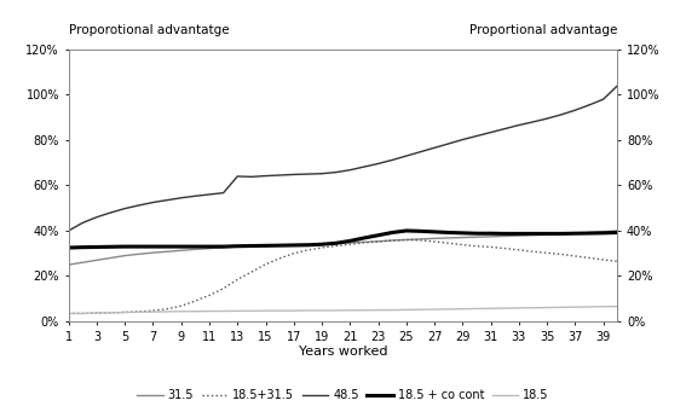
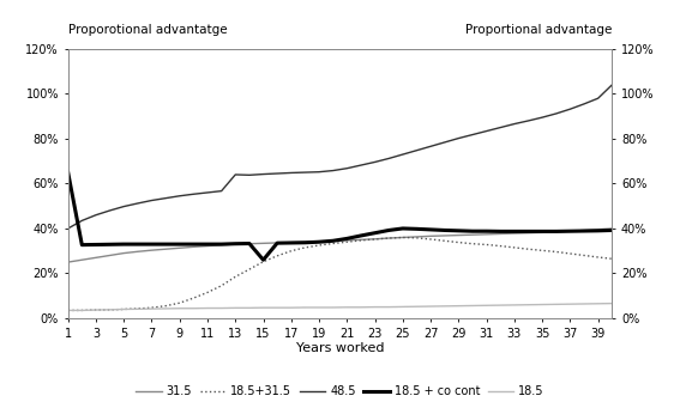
18.5 + co cont/1: 33% -> 65%
18.5 + co cont/15: 33% -> 26%
